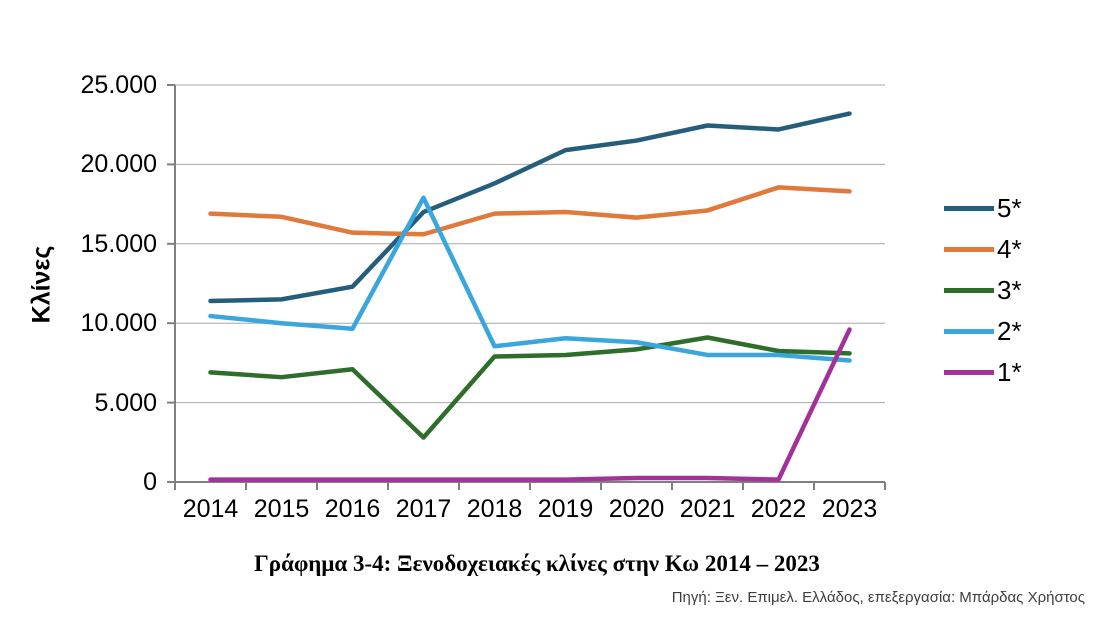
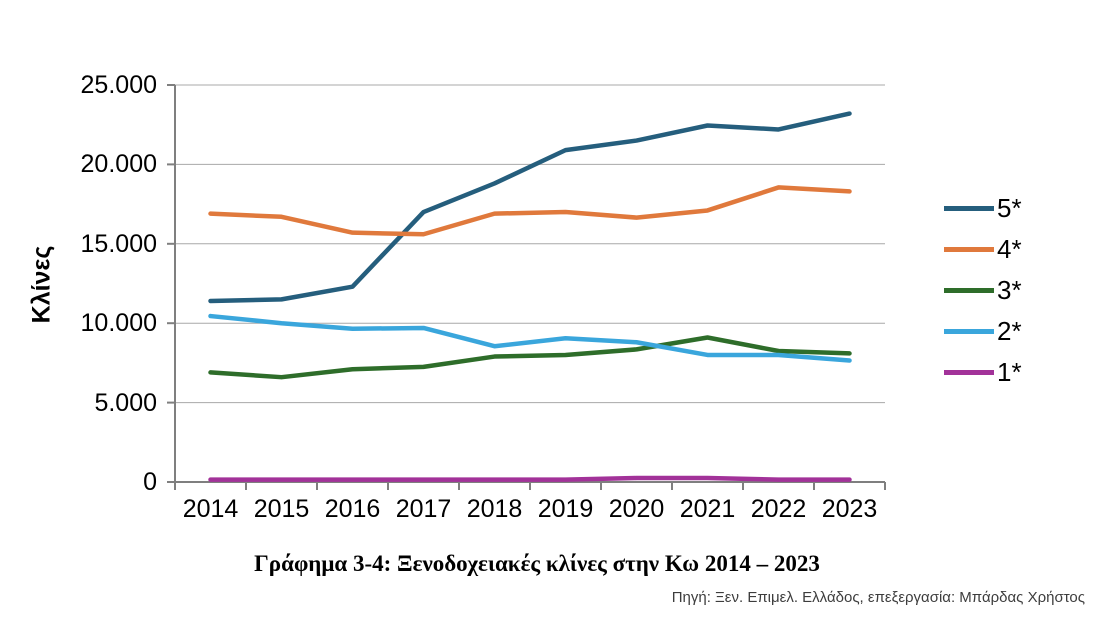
3*/2017: 2800 -> 7200
2*/2017: 17900 -> 9700
1*/2023: 9600 -> 200
